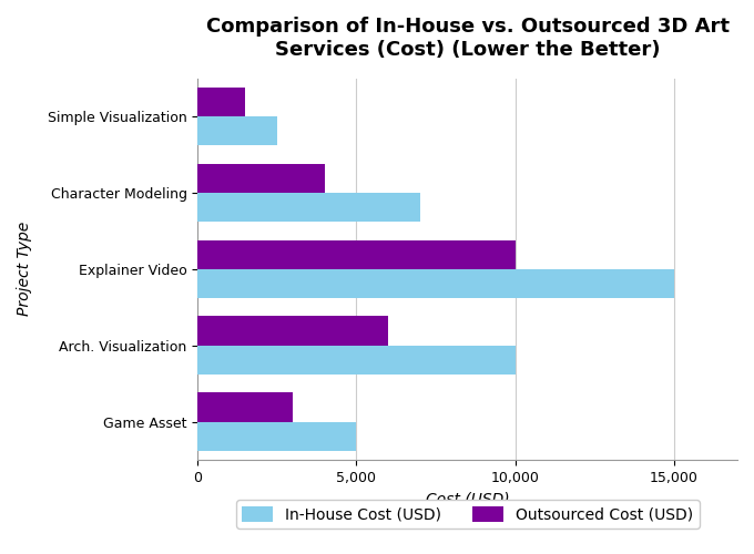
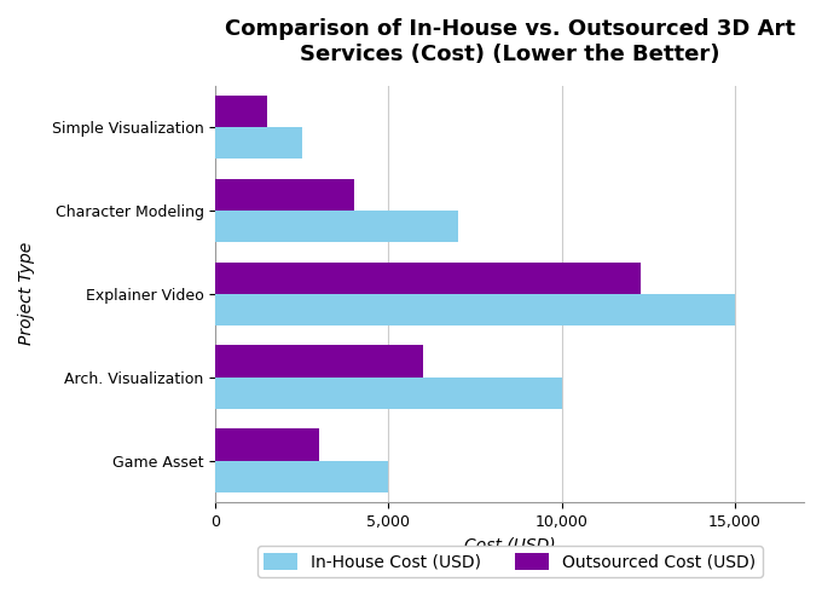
Outsourced Cost (USD)/Explainer Video: 10,000 -> 12,300
